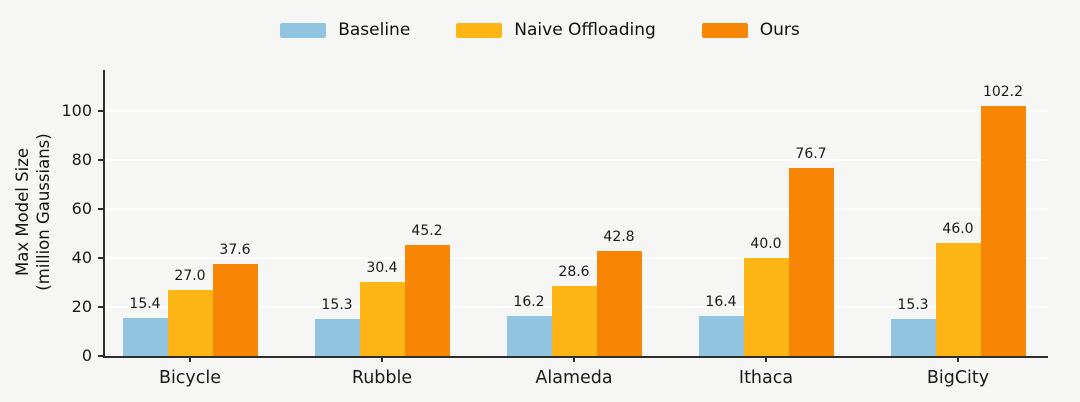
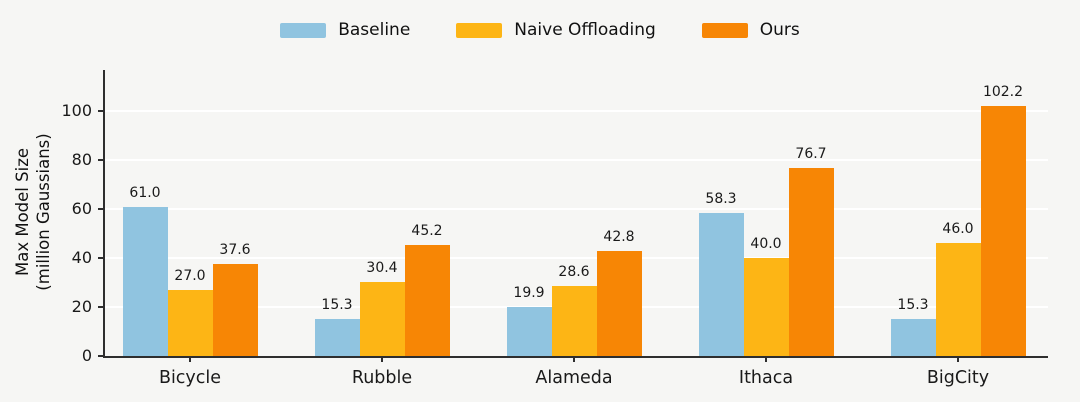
Baseline/Bicycle: 15.4 -> 61.0
Baseline/Alameda: 16.2 -> 19.9
Baseline/Ithaca: 16.4 -> 58.3
